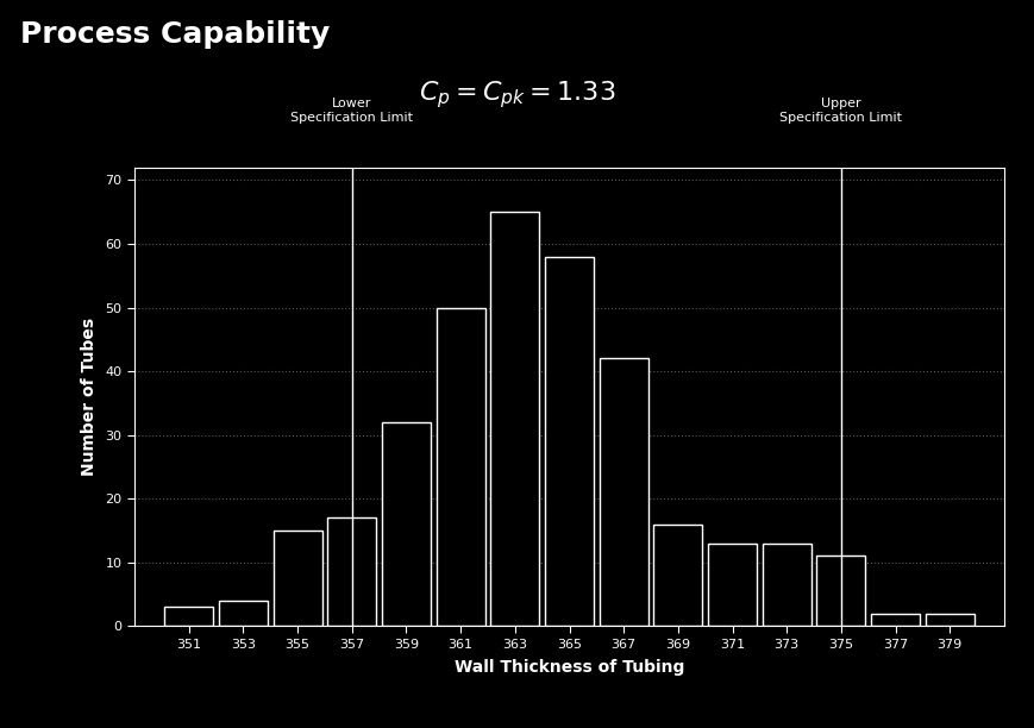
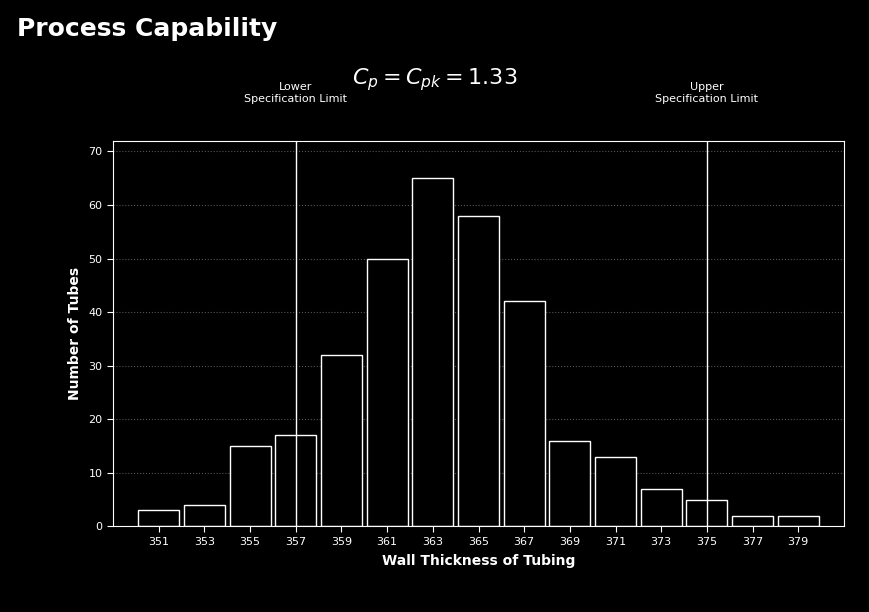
373: 13 -> 7
375: 11 -> 5
